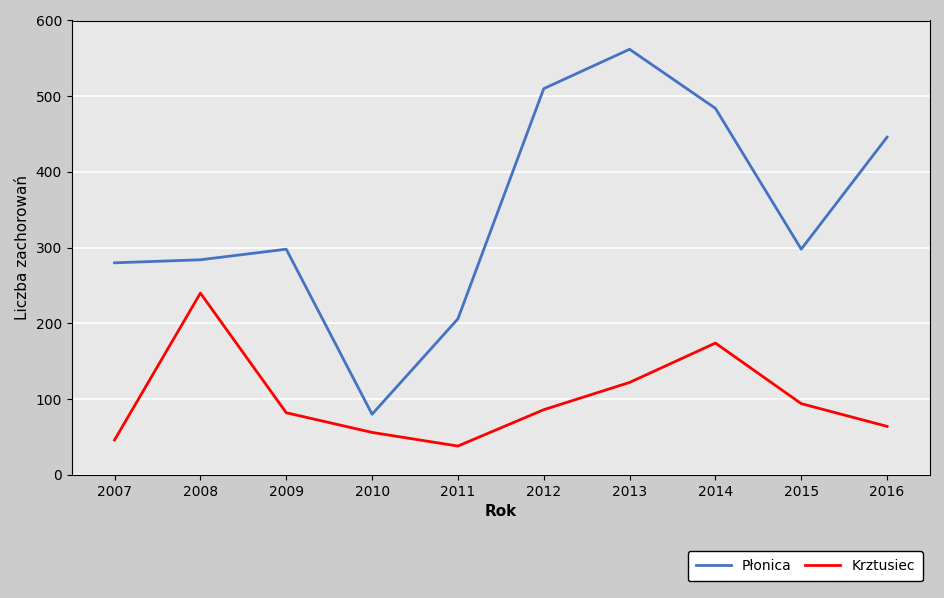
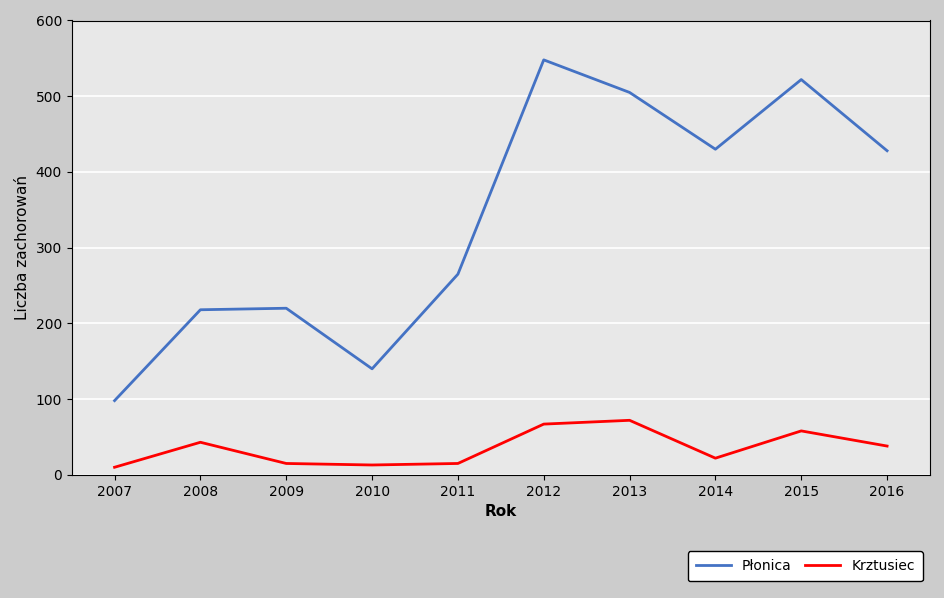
Płonica/2007: 280 -> 98
Krztusiec/2007: 46 -> 10
Płonica/2008: 284 -> 218
Krztusiec/2008: 240 -> 43
Płonica/2009: 298 -> 220
Krztusiec/2009: 82 -> 15
Płonica/2010: 80 -> 140
Krztusiec/2010: 56 -> 13
Płonica/2011: 206 -> 265
Krztusiec/2011: 38 -> 15
Płonica/2012: 510 -> 548
Krztusiec/2012: 86 -> 67
Płonica/2013: 562 -> 505
Krztusiec/2013: 122 -> 72
Płonica/2014: 484 -> 430
Krztusiec/2014: 174 -> 22
Płonica/2015: 298 -> 522
Krztusiec/2015: 94 -> 58
Płonica/2016: 446 -> 428
Krztusiec/2016: 64 -> 38
